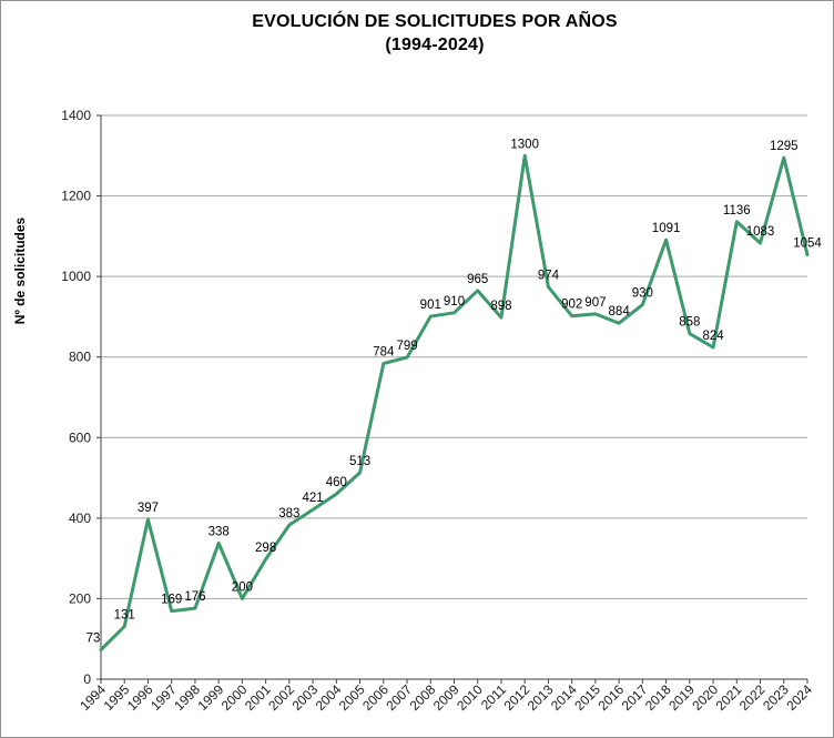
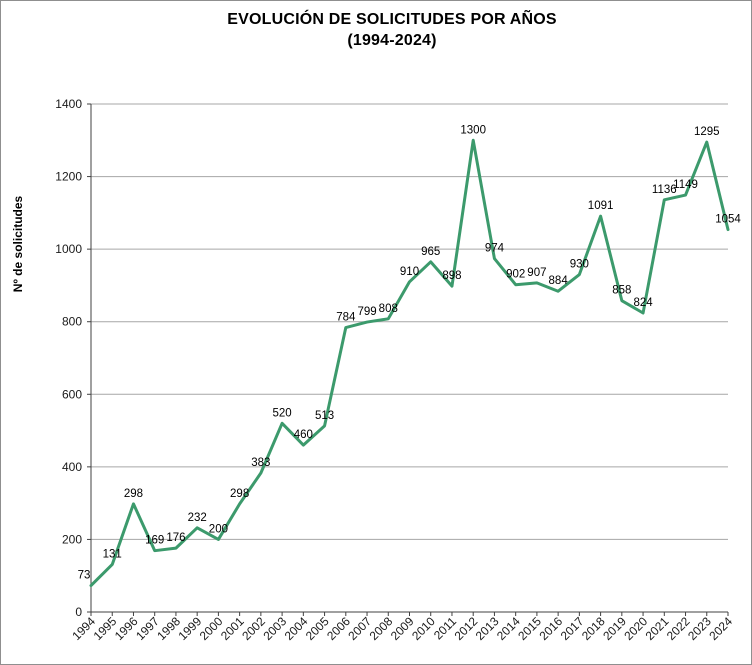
1996: 397 -> 298
1999: 338 -> 232
2003: 421 -> 520
2008: 901 -> 808
2022: 1083 -> 1149
